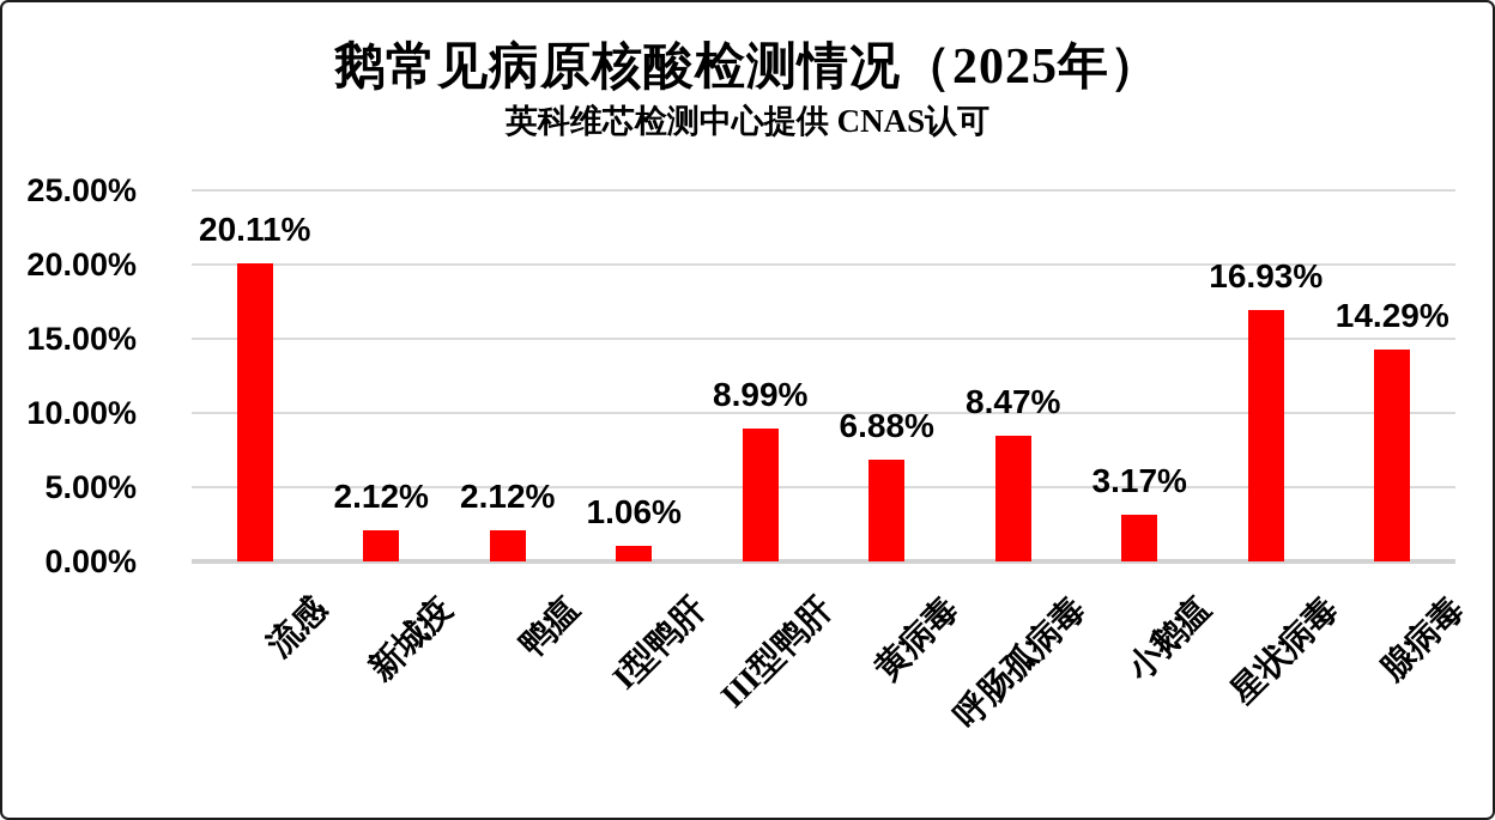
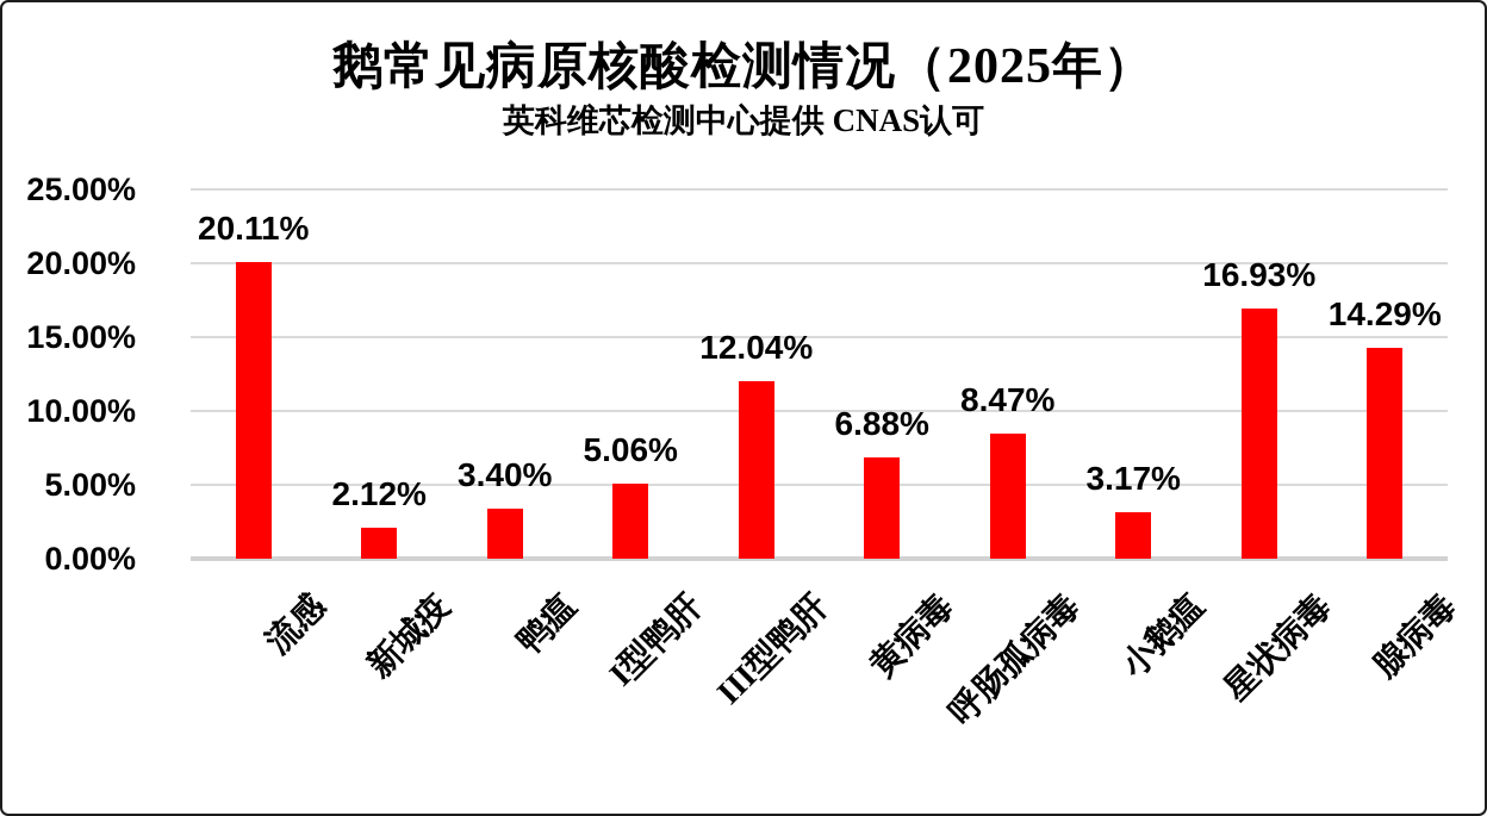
鸭瘟: 2.12% -> 3.40%
I型鸭肝: 1.06% -> 5.06%
III型鸭肝: 8.99% -> 12.04%
